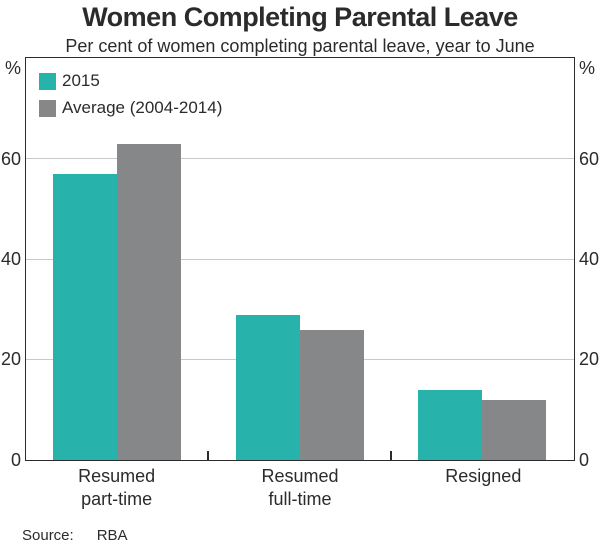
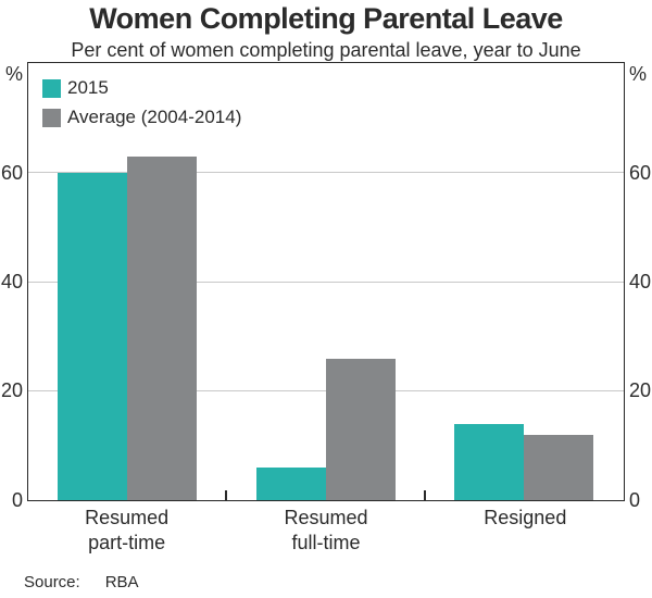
2015/Resumed part-time: 57 -> 60
2015/Resumed full-time: 29 -> 6
